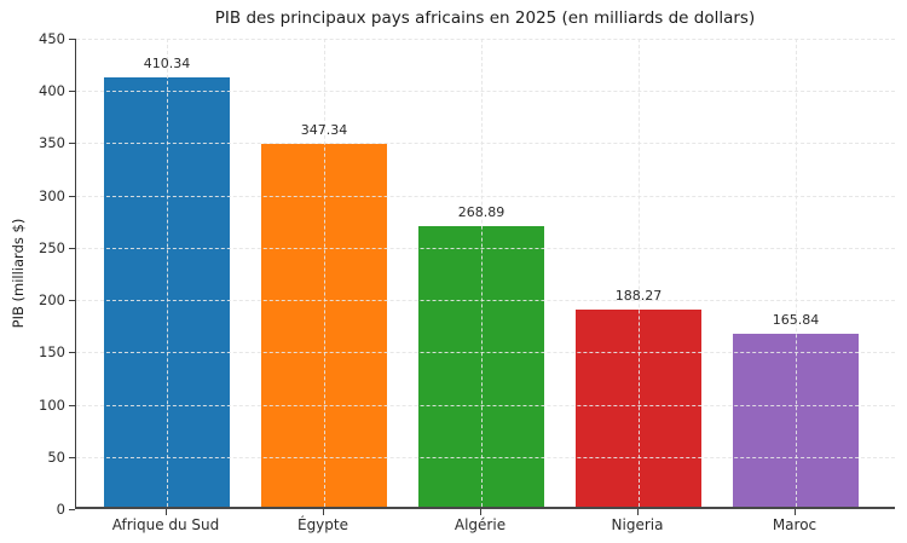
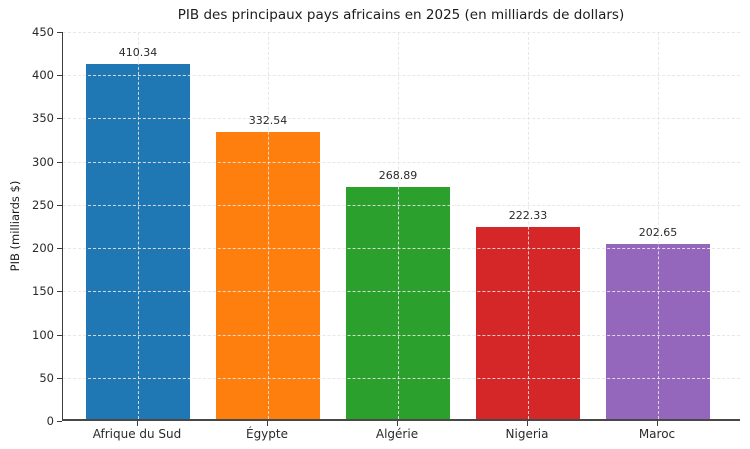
Égypte: 347.34 -> 332.54
Nigeria: 188.27 -> 222.33
Maroc: 165.84 -> 202.65
